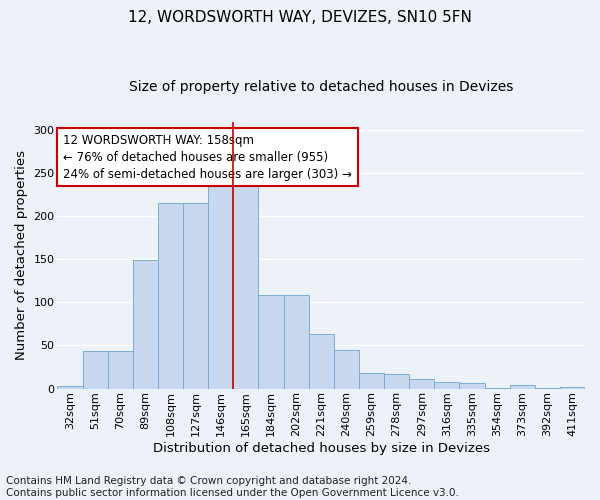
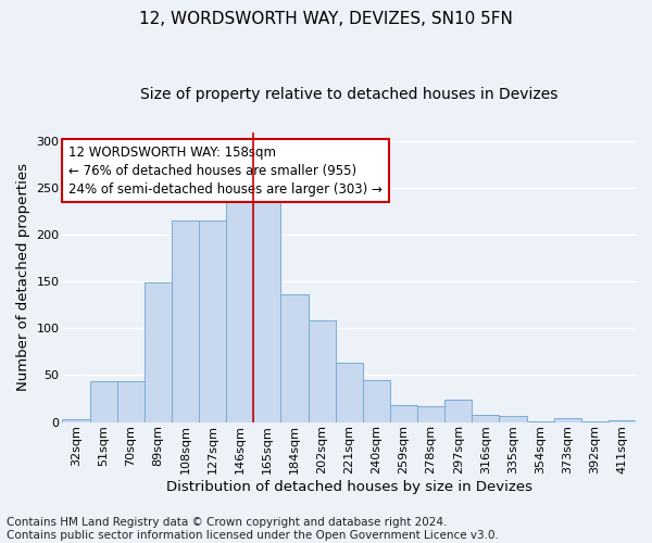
184sqm: 109 -> 136
297sqm: 11 -> 24
